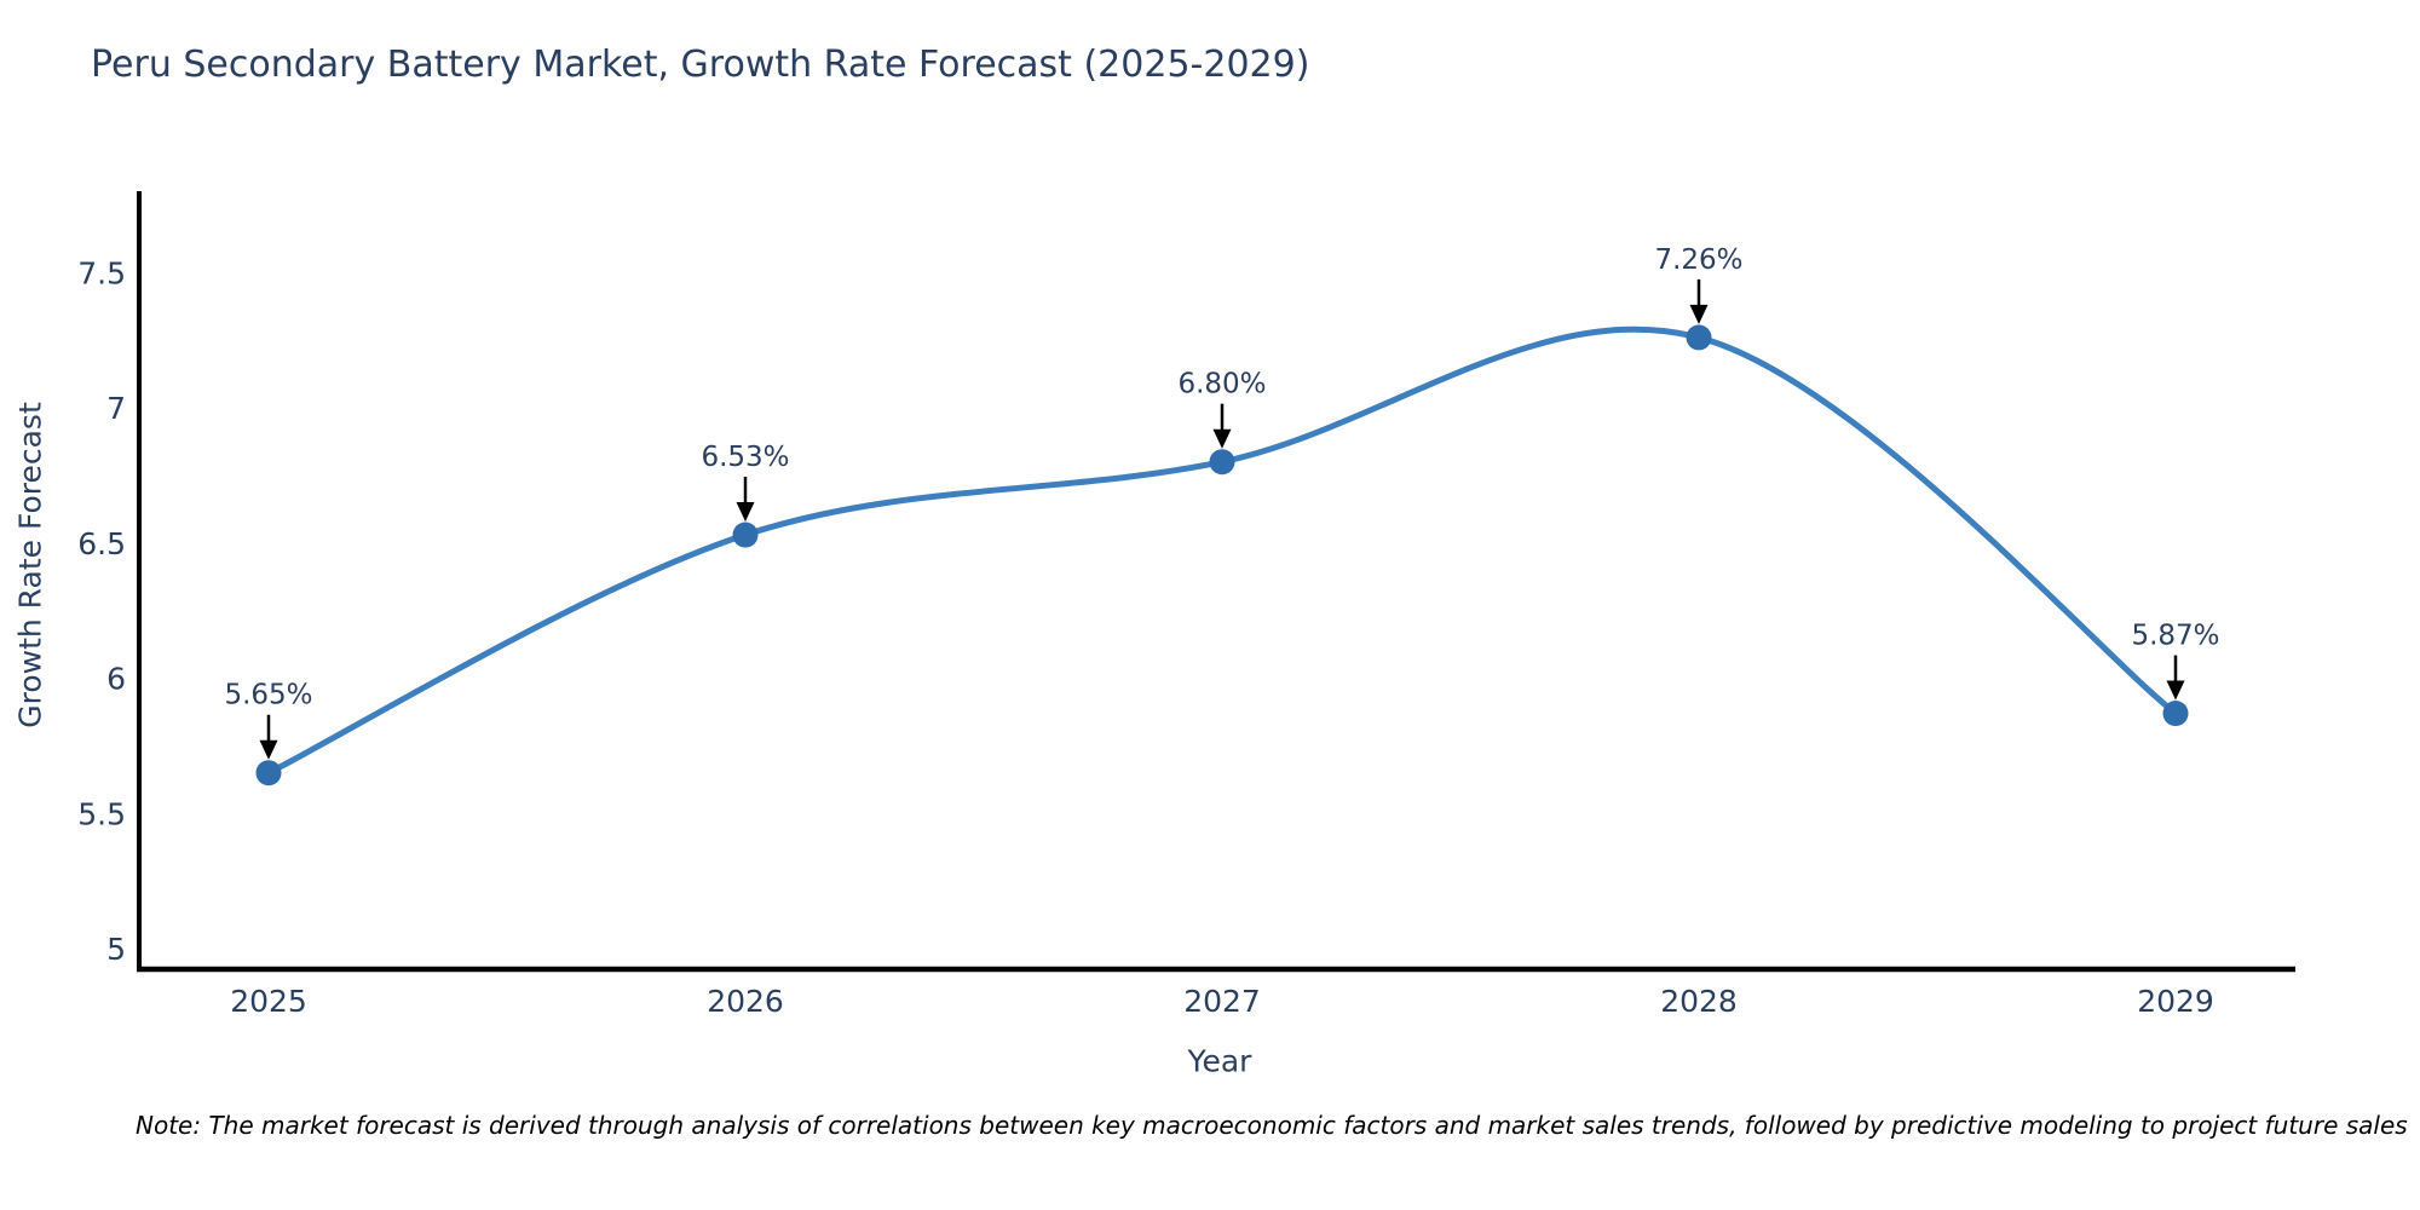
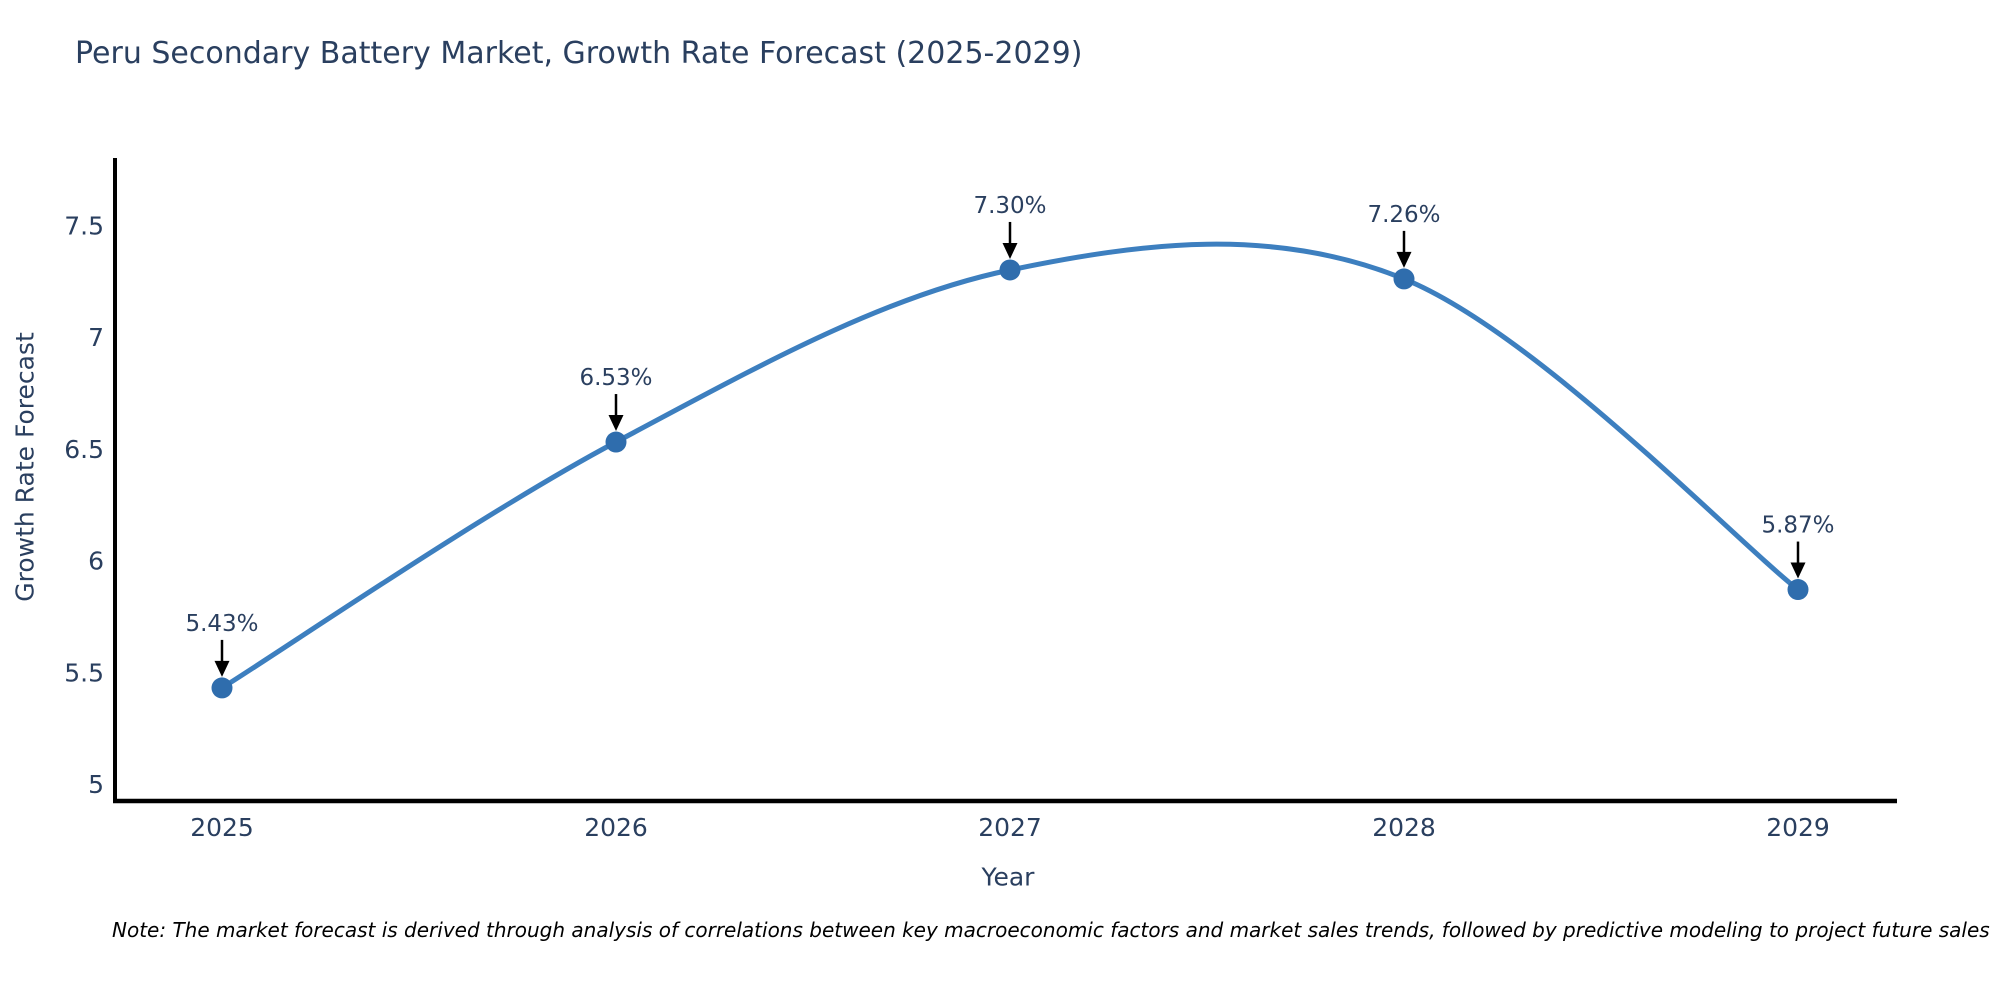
2025: 5.65% -> 5.43%
2027: 6.80% -> 7.30%
